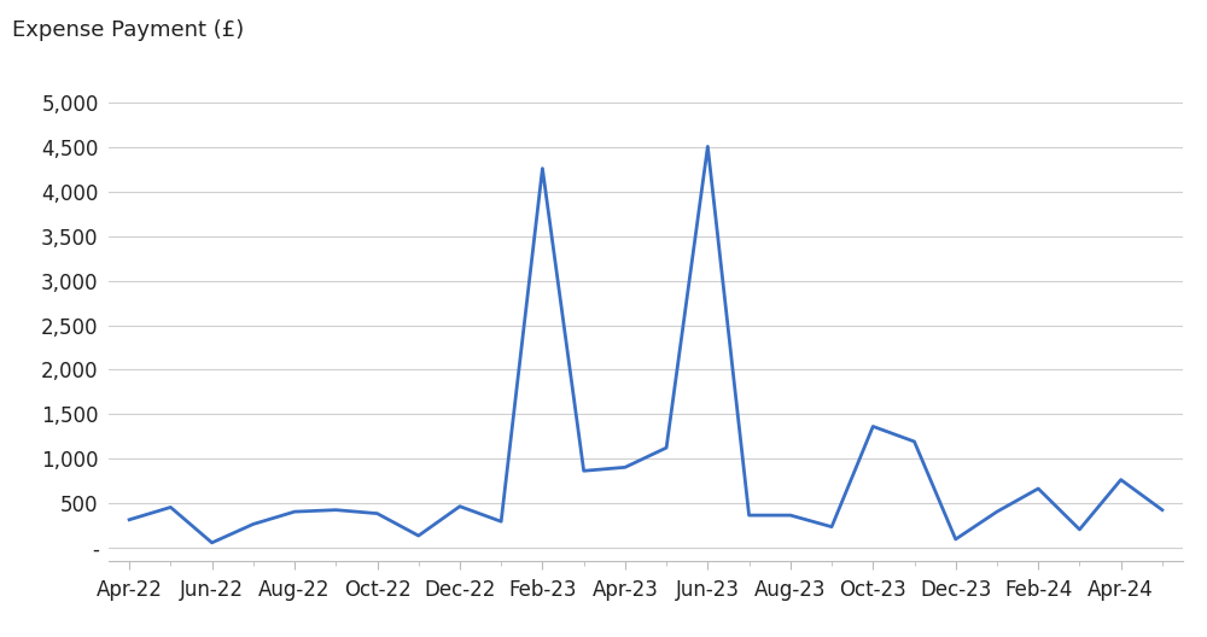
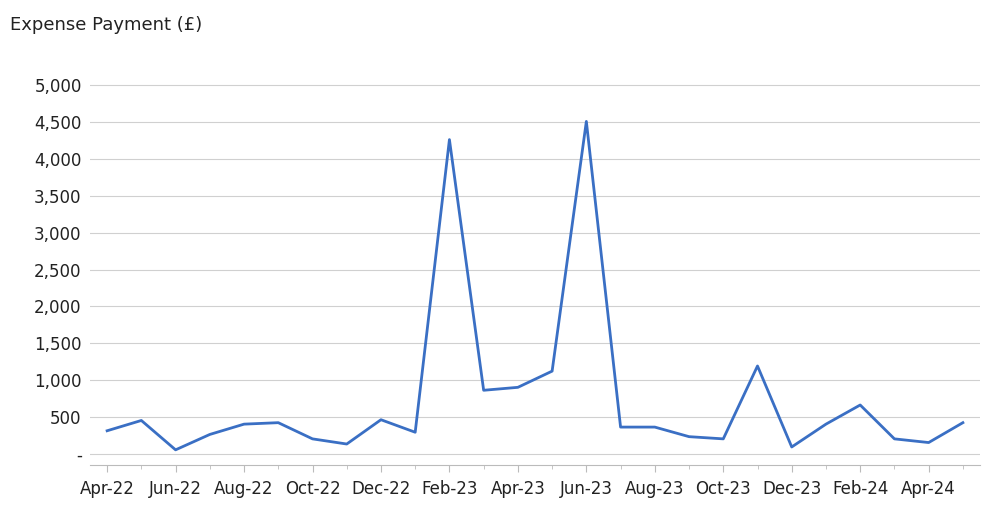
Oct-22: 380 -> 200
Oct-23: 1,360 -> 200
Apr-24: 760 -> 150
